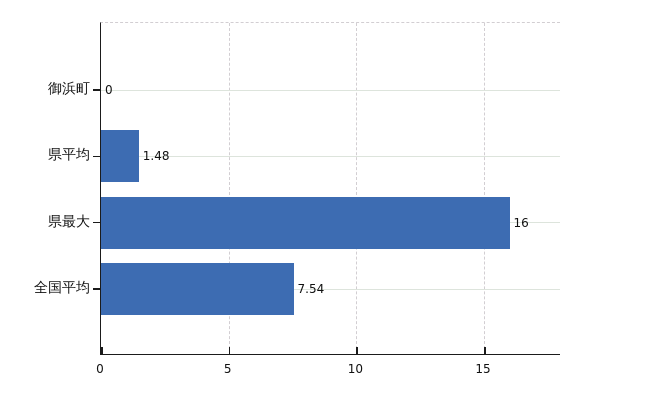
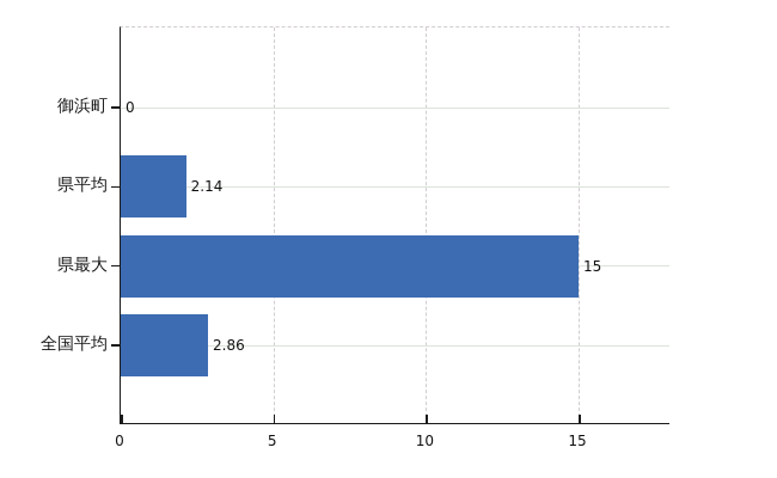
県平均: 1.48 -> 2.14
県最大: 16 -> 15
全国平均: 7.54 -> 2.86
